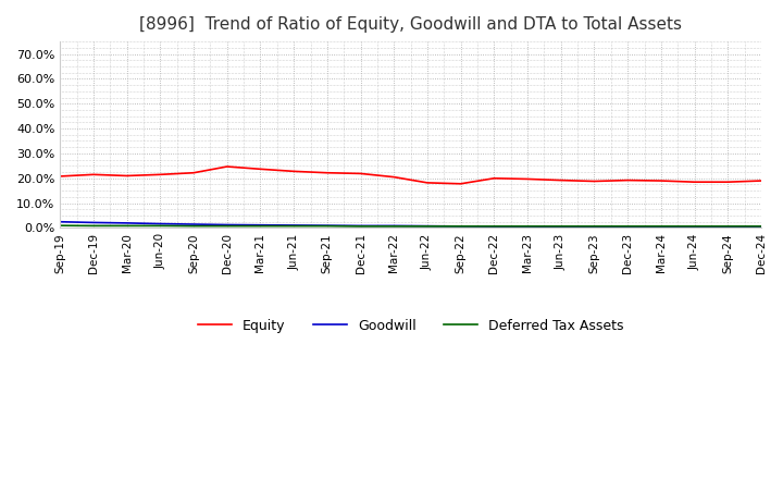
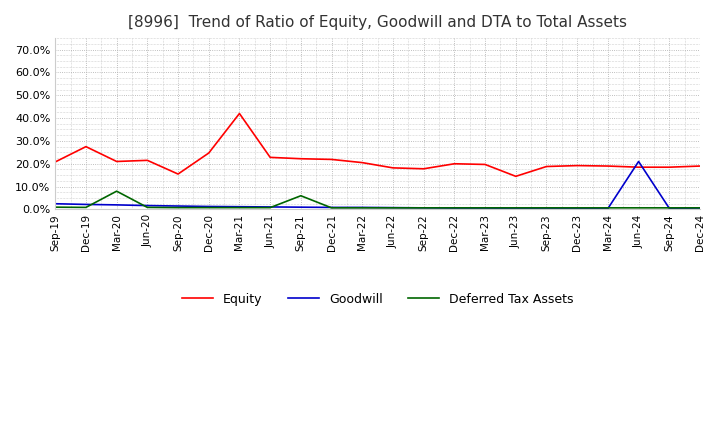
Equity/Dec-19: 21.5% -> 27.5%
Deferred Tax Assets/Mar-20: 0.9% -> 8.0%
Equity/Sep-20: 22.2% -> 15.5%
Equity/Mar-21: 23.7% -> 42.0%
Deferred Tax Assets/Sep-21: 0.8% -> 6.0%
Equity/Jun-23: 19.2% -> 14.5%
Goodwill/Jun-24: 0.4% -> 21.0%
